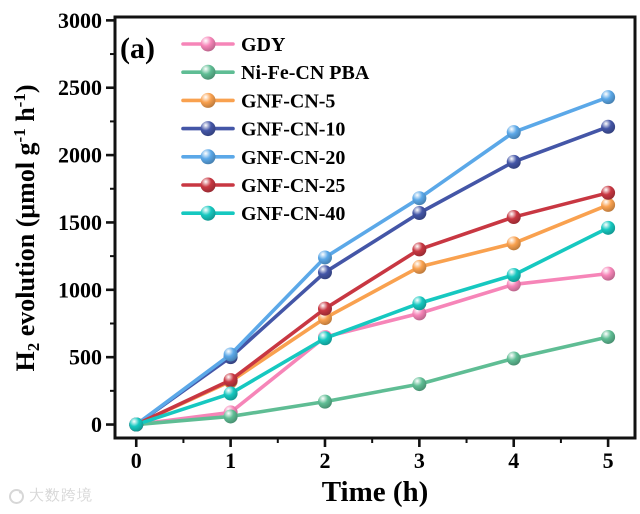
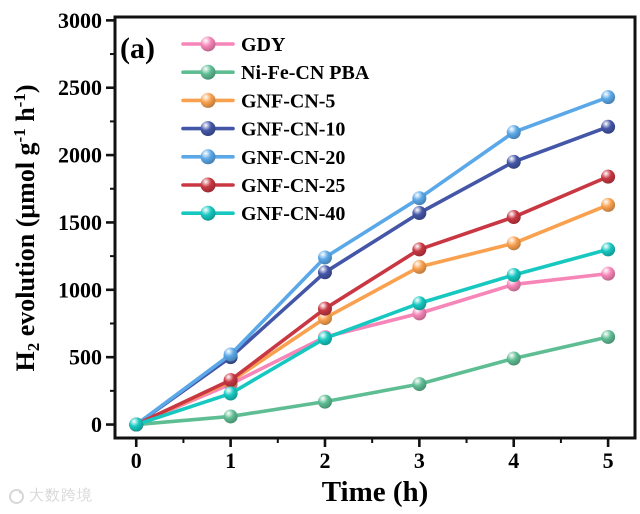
GDY/1: 90 -> 300
GNF-CN-25/5: 1720 -> 1840
GNF-CN-40/5: 1460 -> 1300
